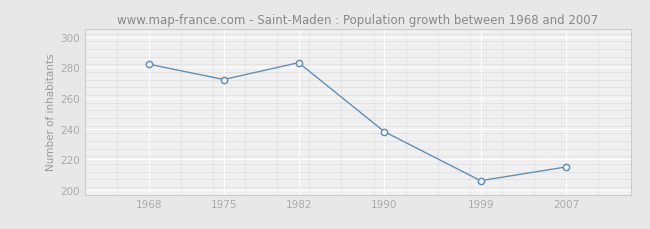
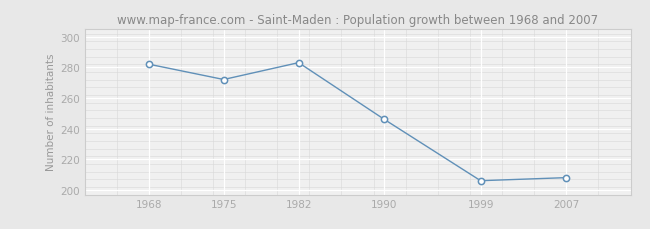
1990: 238 -> 246
2007: 215 -> 208
